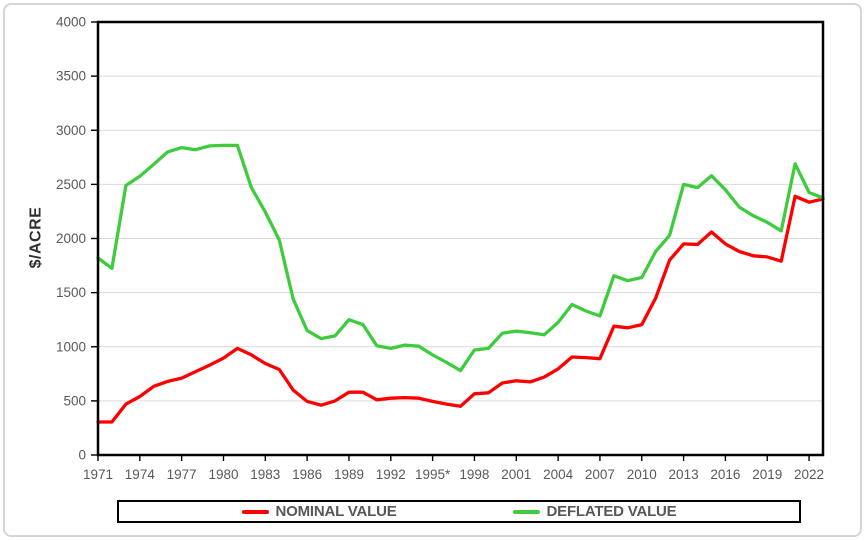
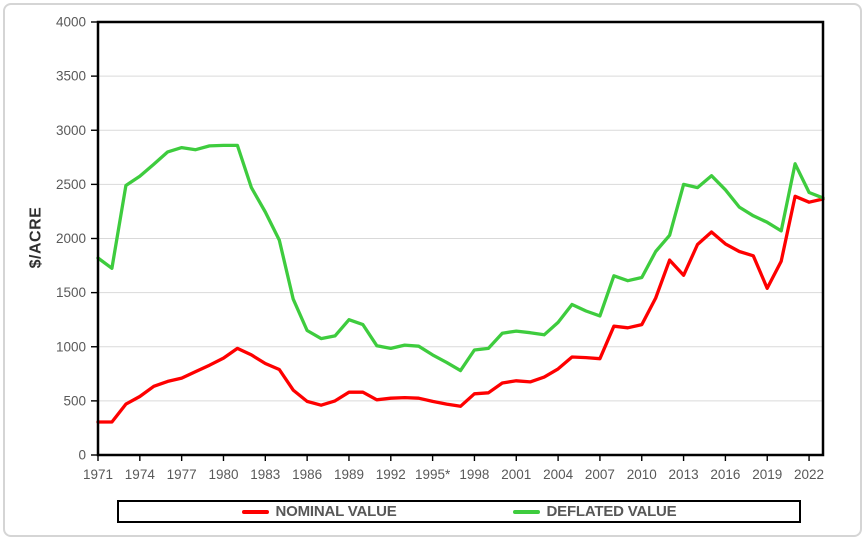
NOMINAL VALUE/2013: 1950 -> 1660
NOMINAL VALUE/2019: 1830 -> 1540
